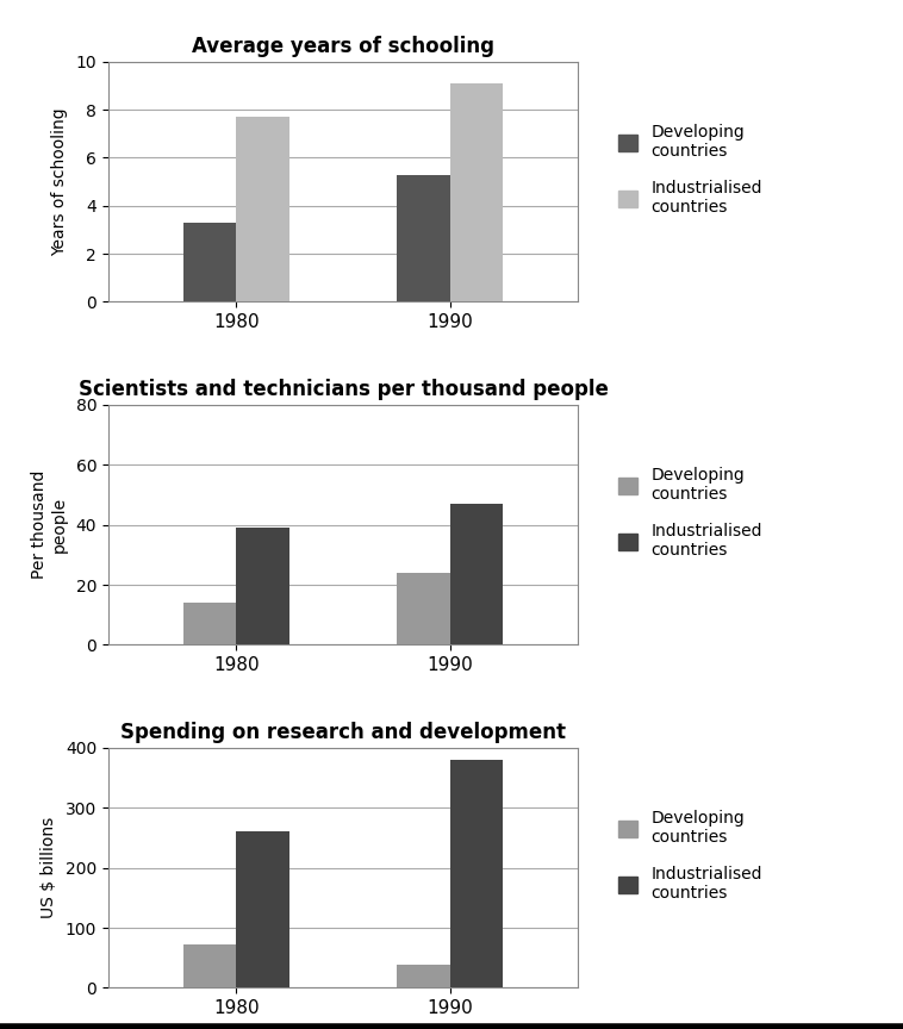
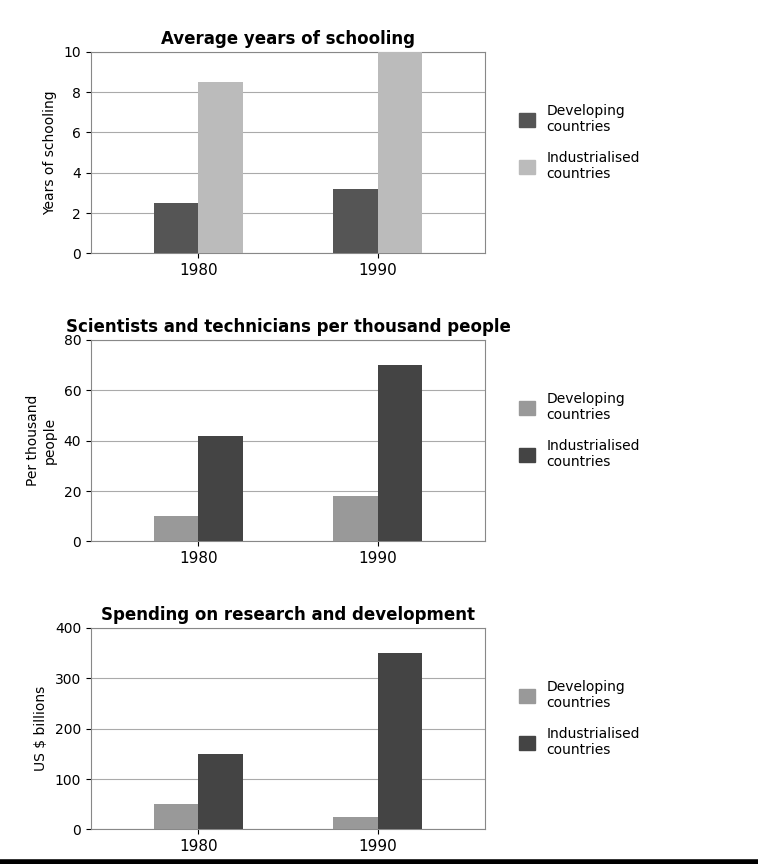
Average years of schooling/Developing countries/1980: 3.3 -> 2.5
Average years of schooling/Industrialised countries/1980: 7.7 -> 8.5
Average years of schooling/Developing countries/1990: 5.3 -> 3.2
Average years of schooling/Industrialised countries/1990: 9.1 -> 10.0
Scientists and technicians per thousand people/Developing countries/1980: 14 -> 10
Scientists and technicians per thousand people/Industrialised countries/1980: 39 -> 42
Scientists and technicians per thousand people/Developing countries/1990: 24 -> 18
Scientists and technicians per thousand people/Industrialised countries/1990: 47 -> 70
Spending on research and development/Developing countries/1980: 72 -> 50
Spending on research and development/Industrialised countries/1980: 260 -> 150
Spending on research and development/Developing countries/1990: 38 -> 25
Spending on research and development/Industrialised countries/1990: 380 -> 350
